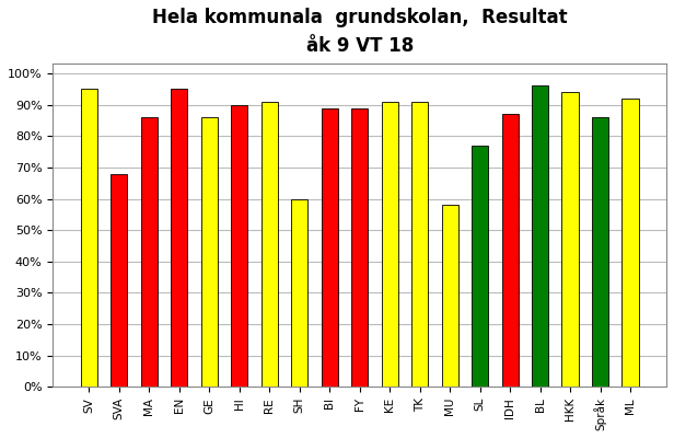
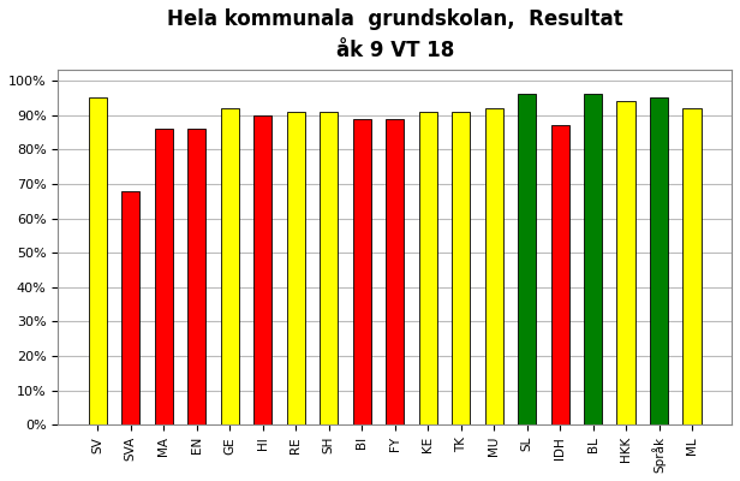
EN: 95% -> 86%
GE: 86% -> 92%
SH: 60% -> 91%
MU: 58% -> 92%
SL: 77% -> 96%
Språk: 86% -> 95%
